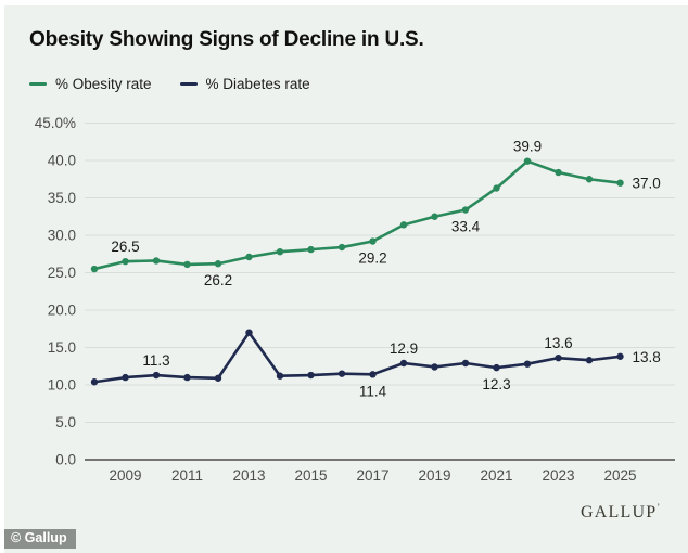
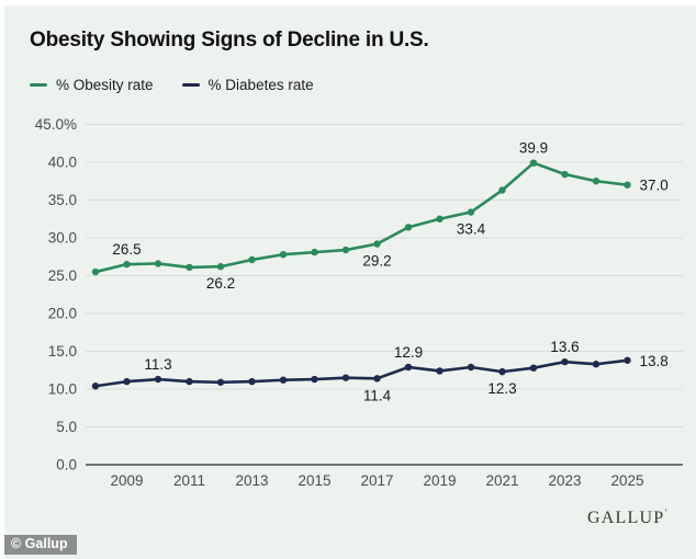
% Diabetes rate/2013: 17% -> 11%
